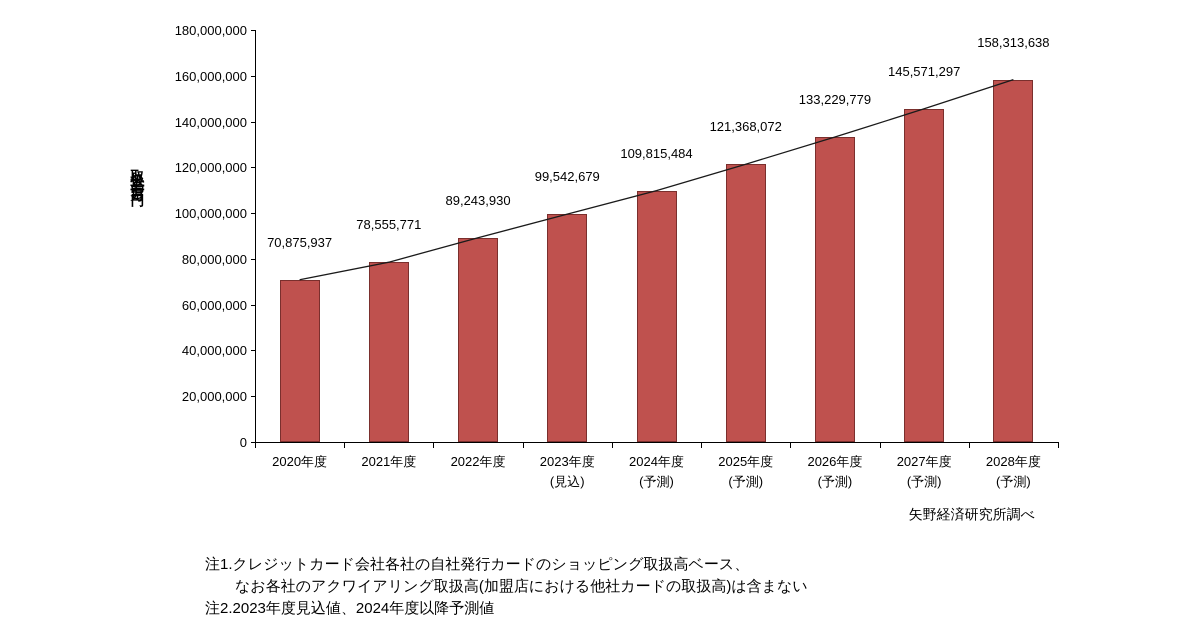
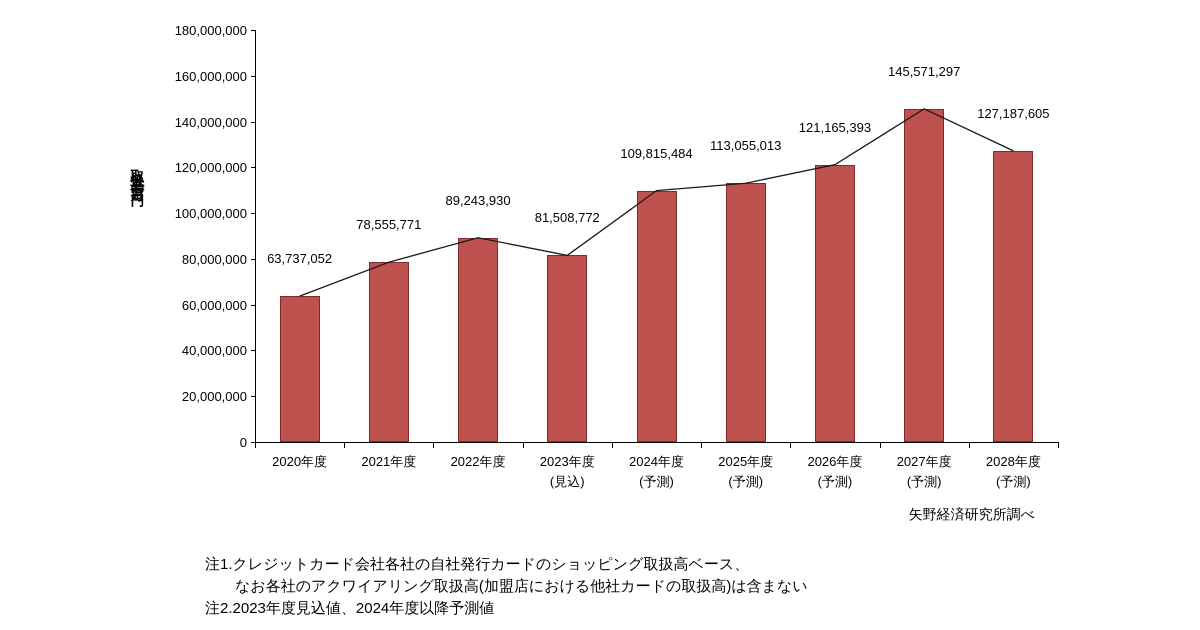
2020年度: 70,875,937 -> 63,737,052
2023年度: 99,542,679 -> 81,508,772
2025年度: 121,368,072 -> 113,055,013
2026年度: 133,229,779 -> 121,165,393
2028年度: 158,313,638 -> 127,187,605
